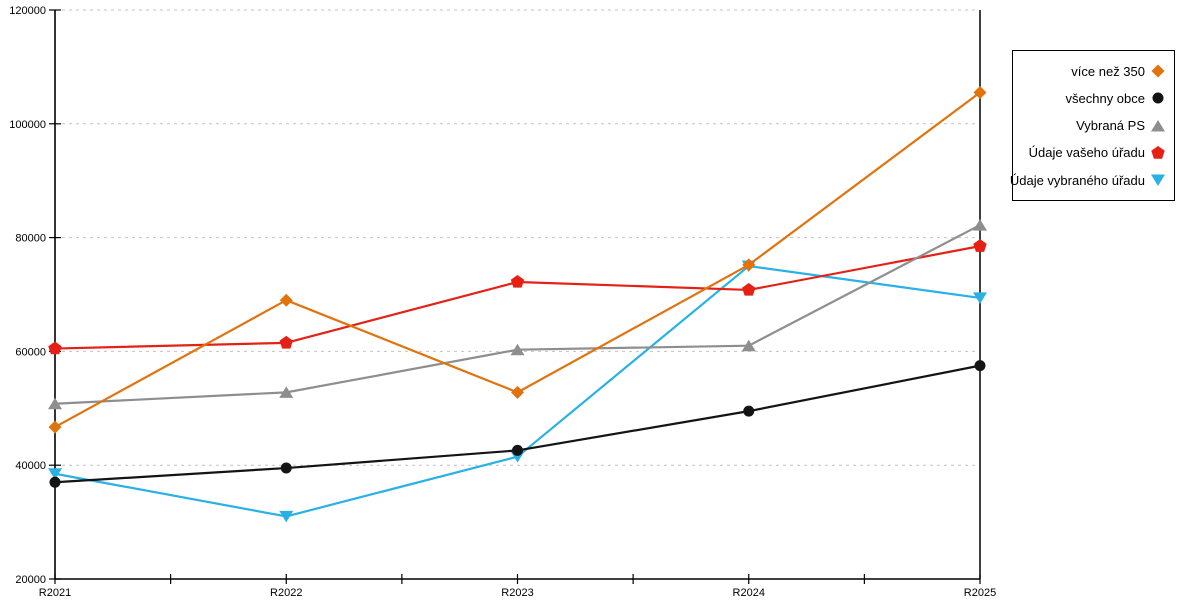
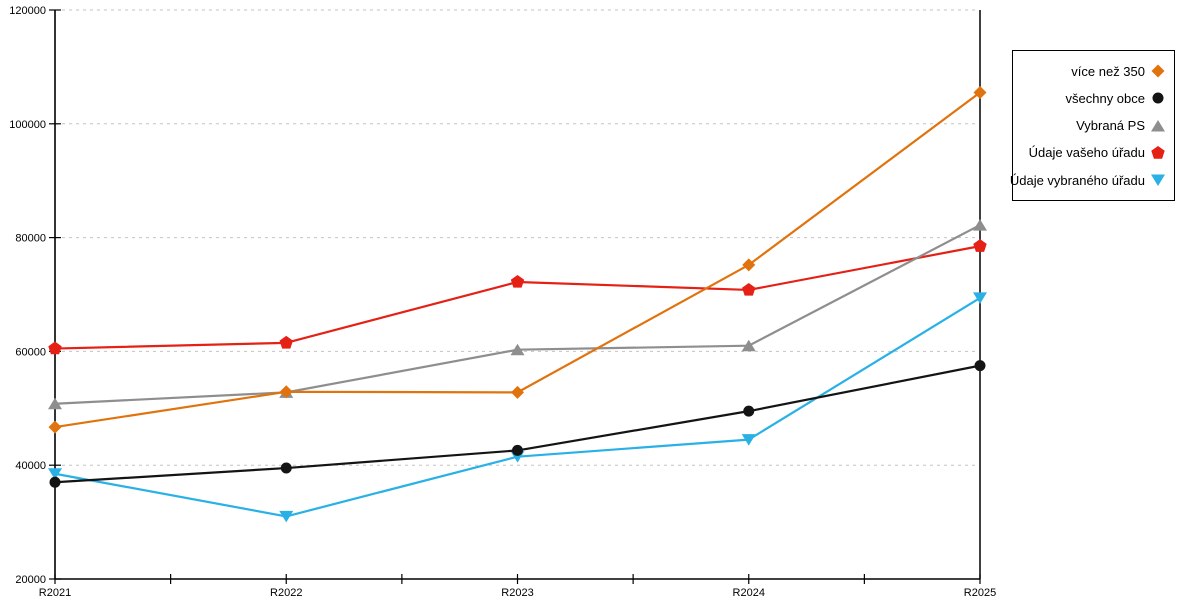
více než 350/R2022: 69000 -> 53000
Údaje vybraného úřadu/R2024: 75000 -> 44000
